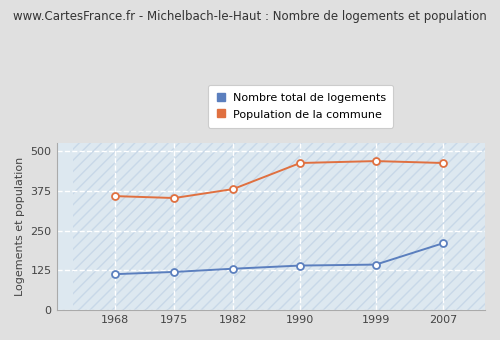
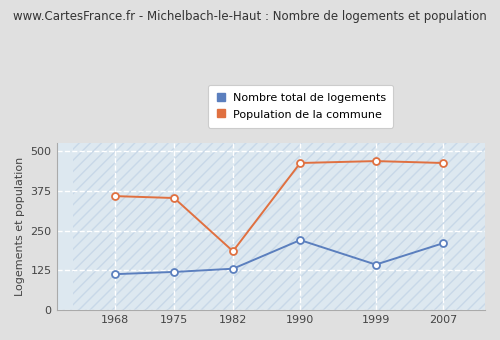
Population de la commune/1982: 380 -> 185
Nombre total de logements/1990: 140 -> 220
